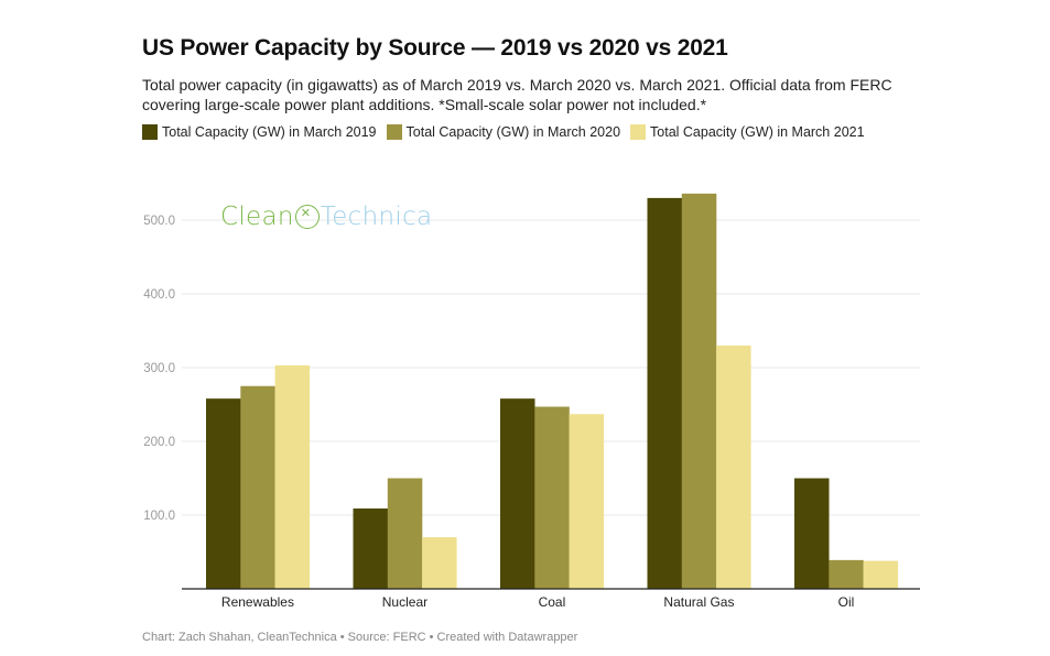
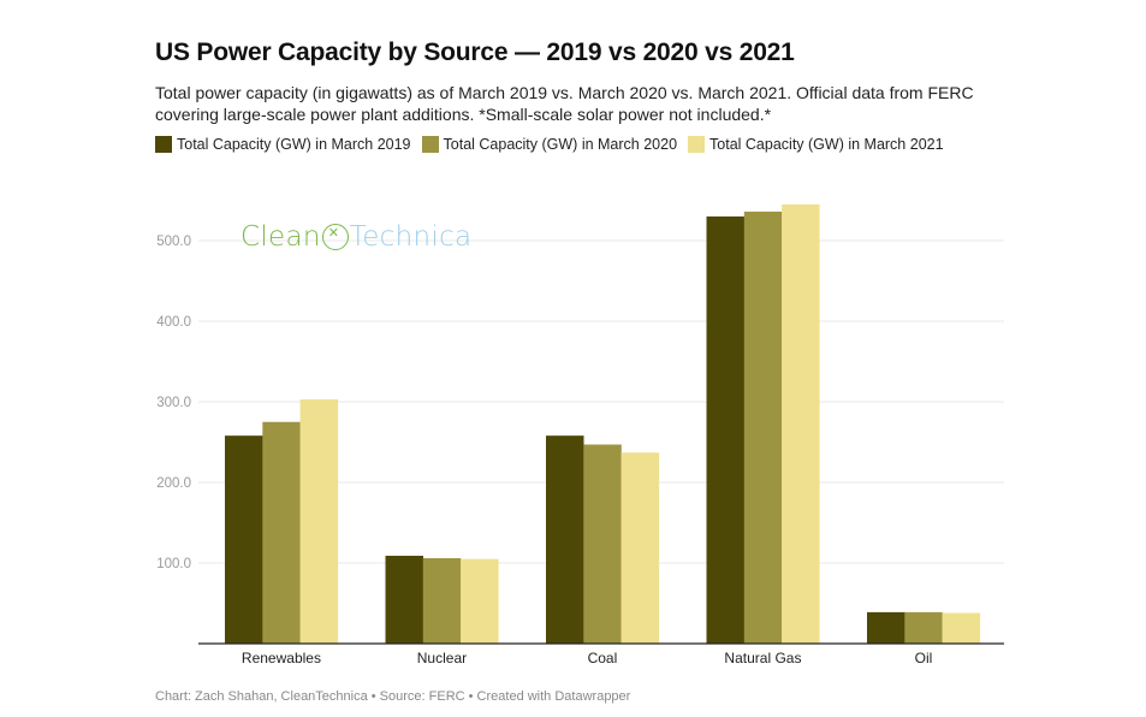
Total Capacity (GW) in March 2020/Nuclear: 150 -> 110
Total Capacity (GW) in March 2021/Nuclear: 70 -> 100
Total Capacity (GW) in March 2021/Natural Gas: 330 -> 540
Total Capacity (GW) in March 2019/Oil: 150 -> 40
